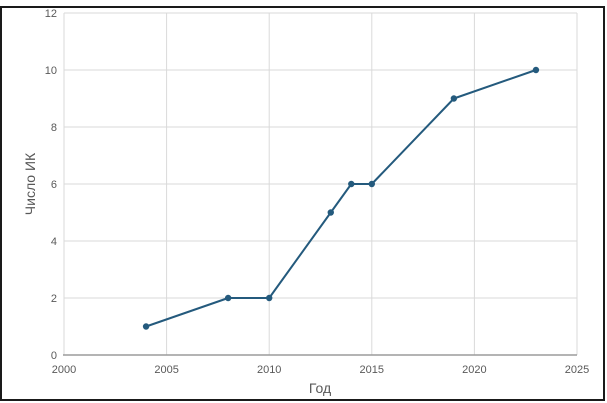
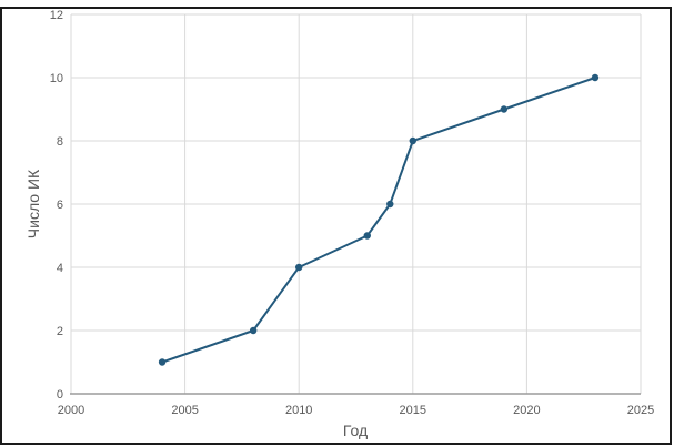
2010: 2 -> 4
2015: 6 -> 8
